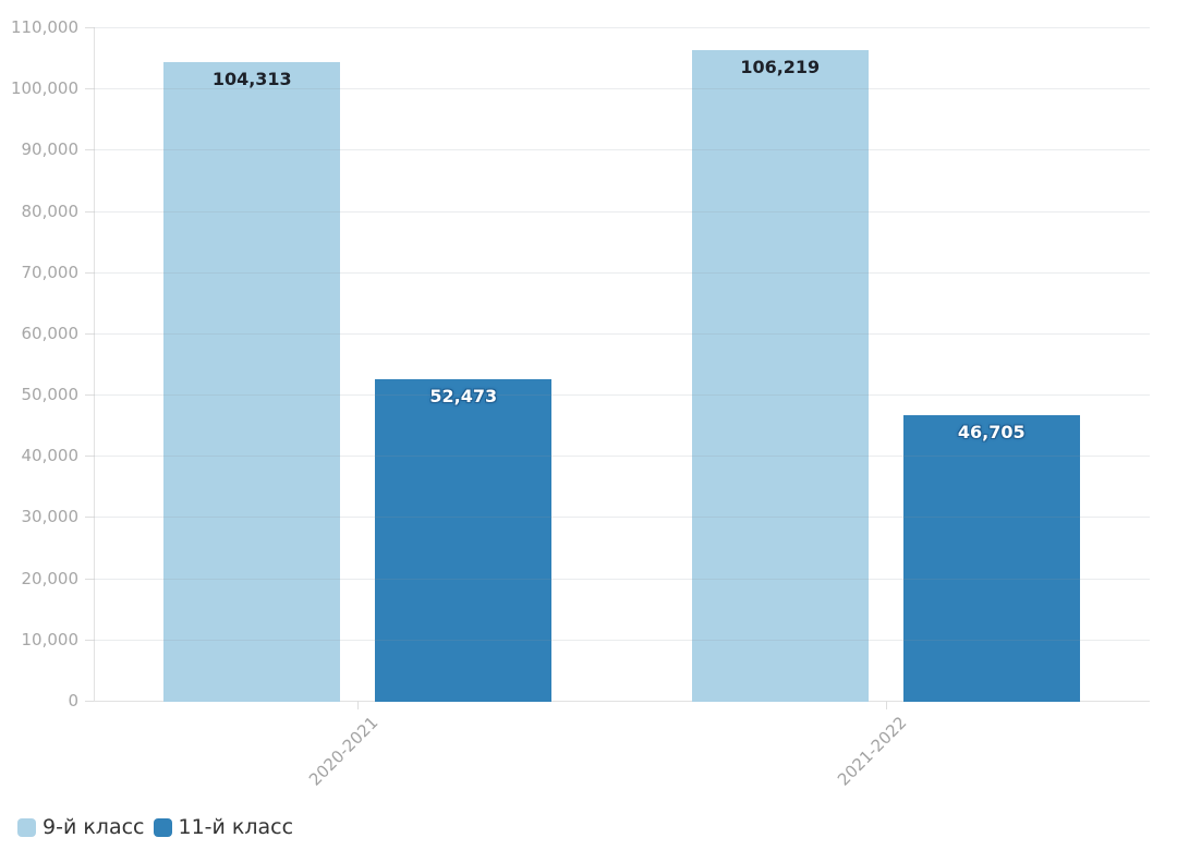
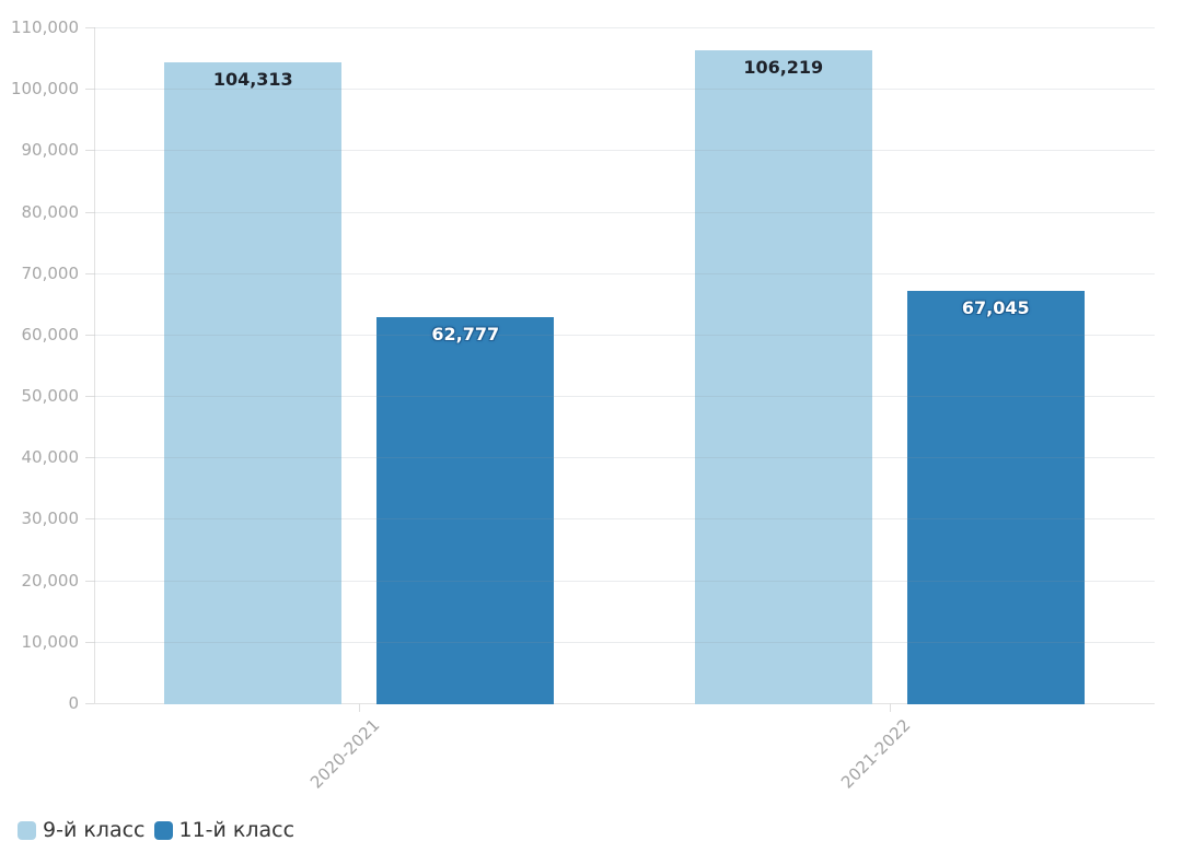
11-й класс/2020-2021: 52,473 -> 62,777
11-й класс/2021-2022: 46,705 -> 67,045
